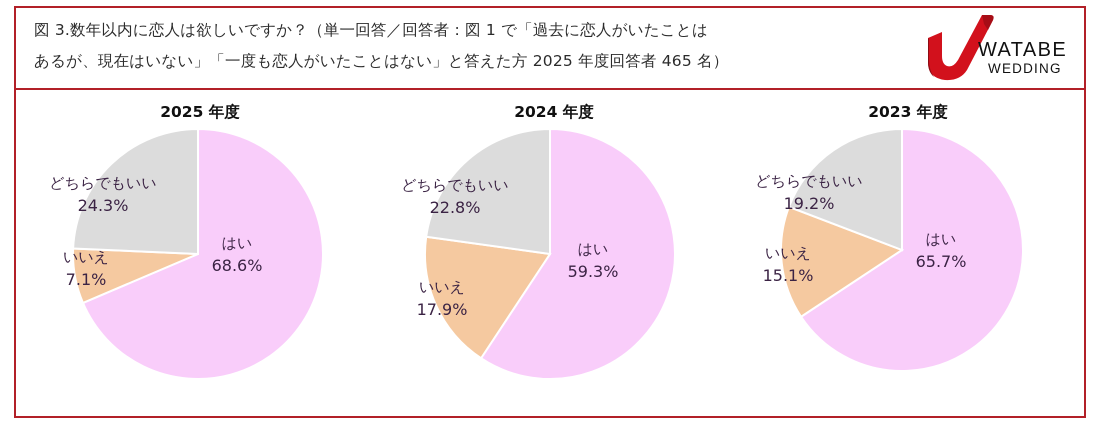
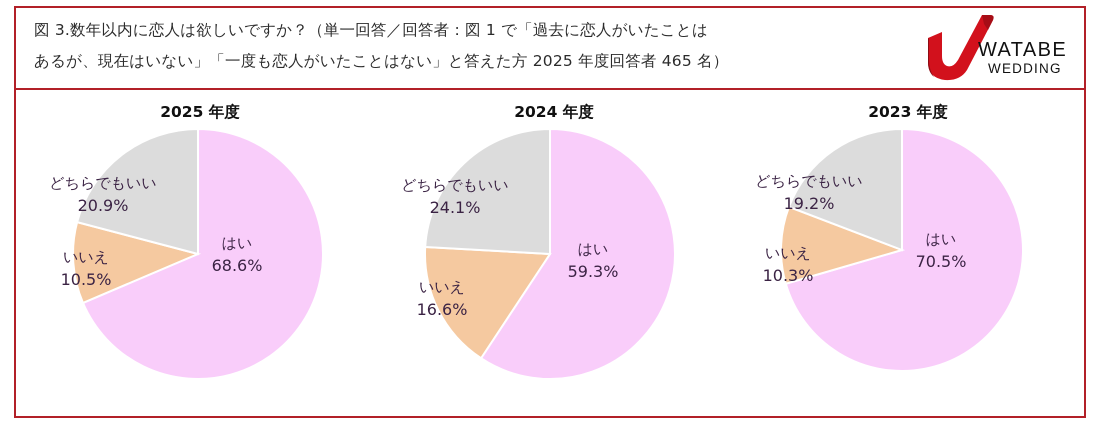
2025 年度/いいえ: 7.1% -> 10.5%
2025 年度/どちらでもいい: 24.3% -> 20.9%
2024 年度/いいえ: 17.9% -> 16.6%
2024 年度/どちらでもいい: 22.8% -> 24.1%
2023 年度/はい: 65.7% -> 70.5%
2023 年度/いいえ: 15.1% -> 10.3%
